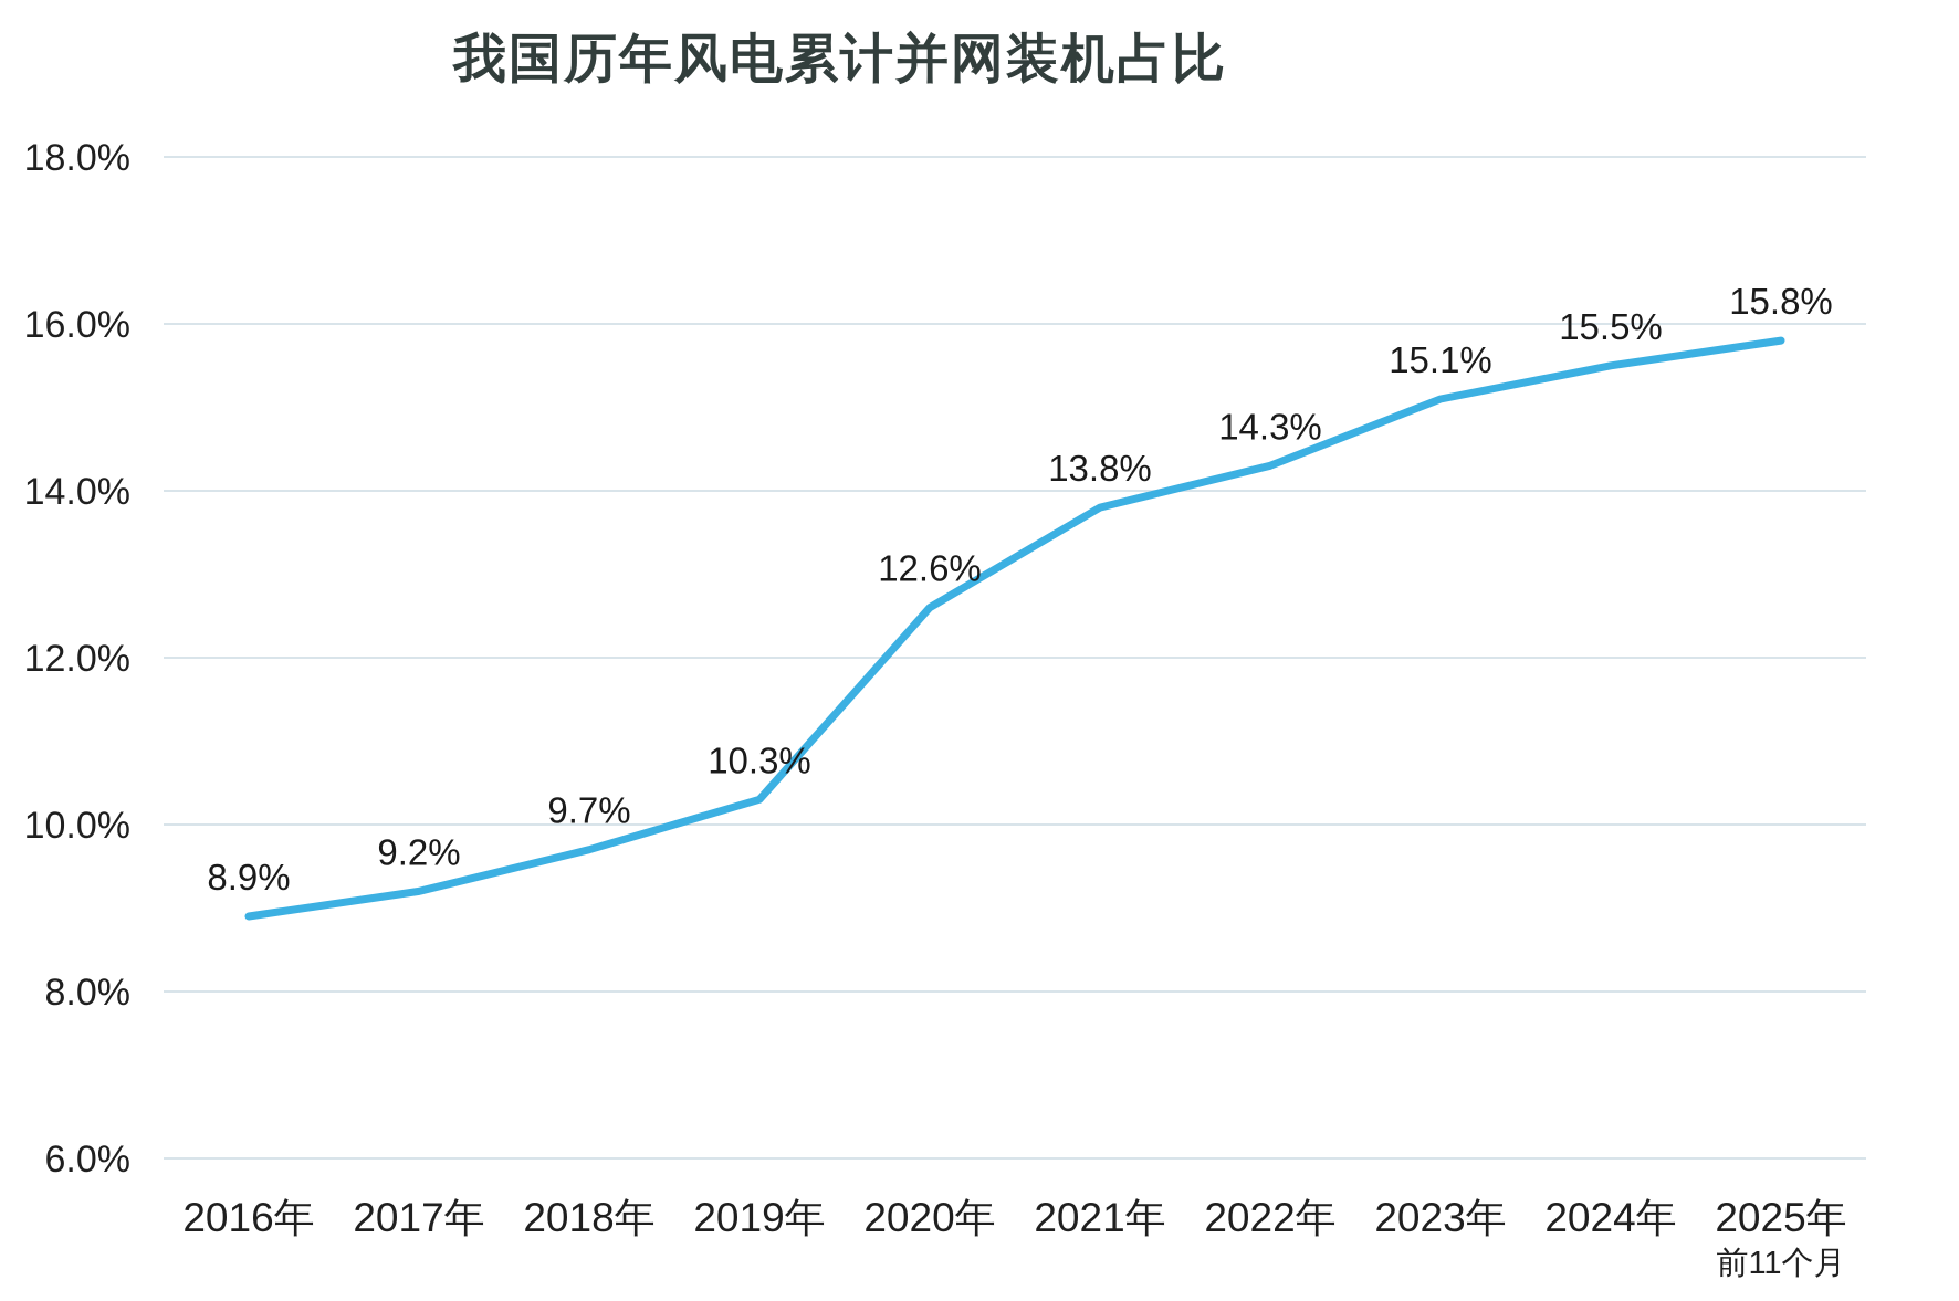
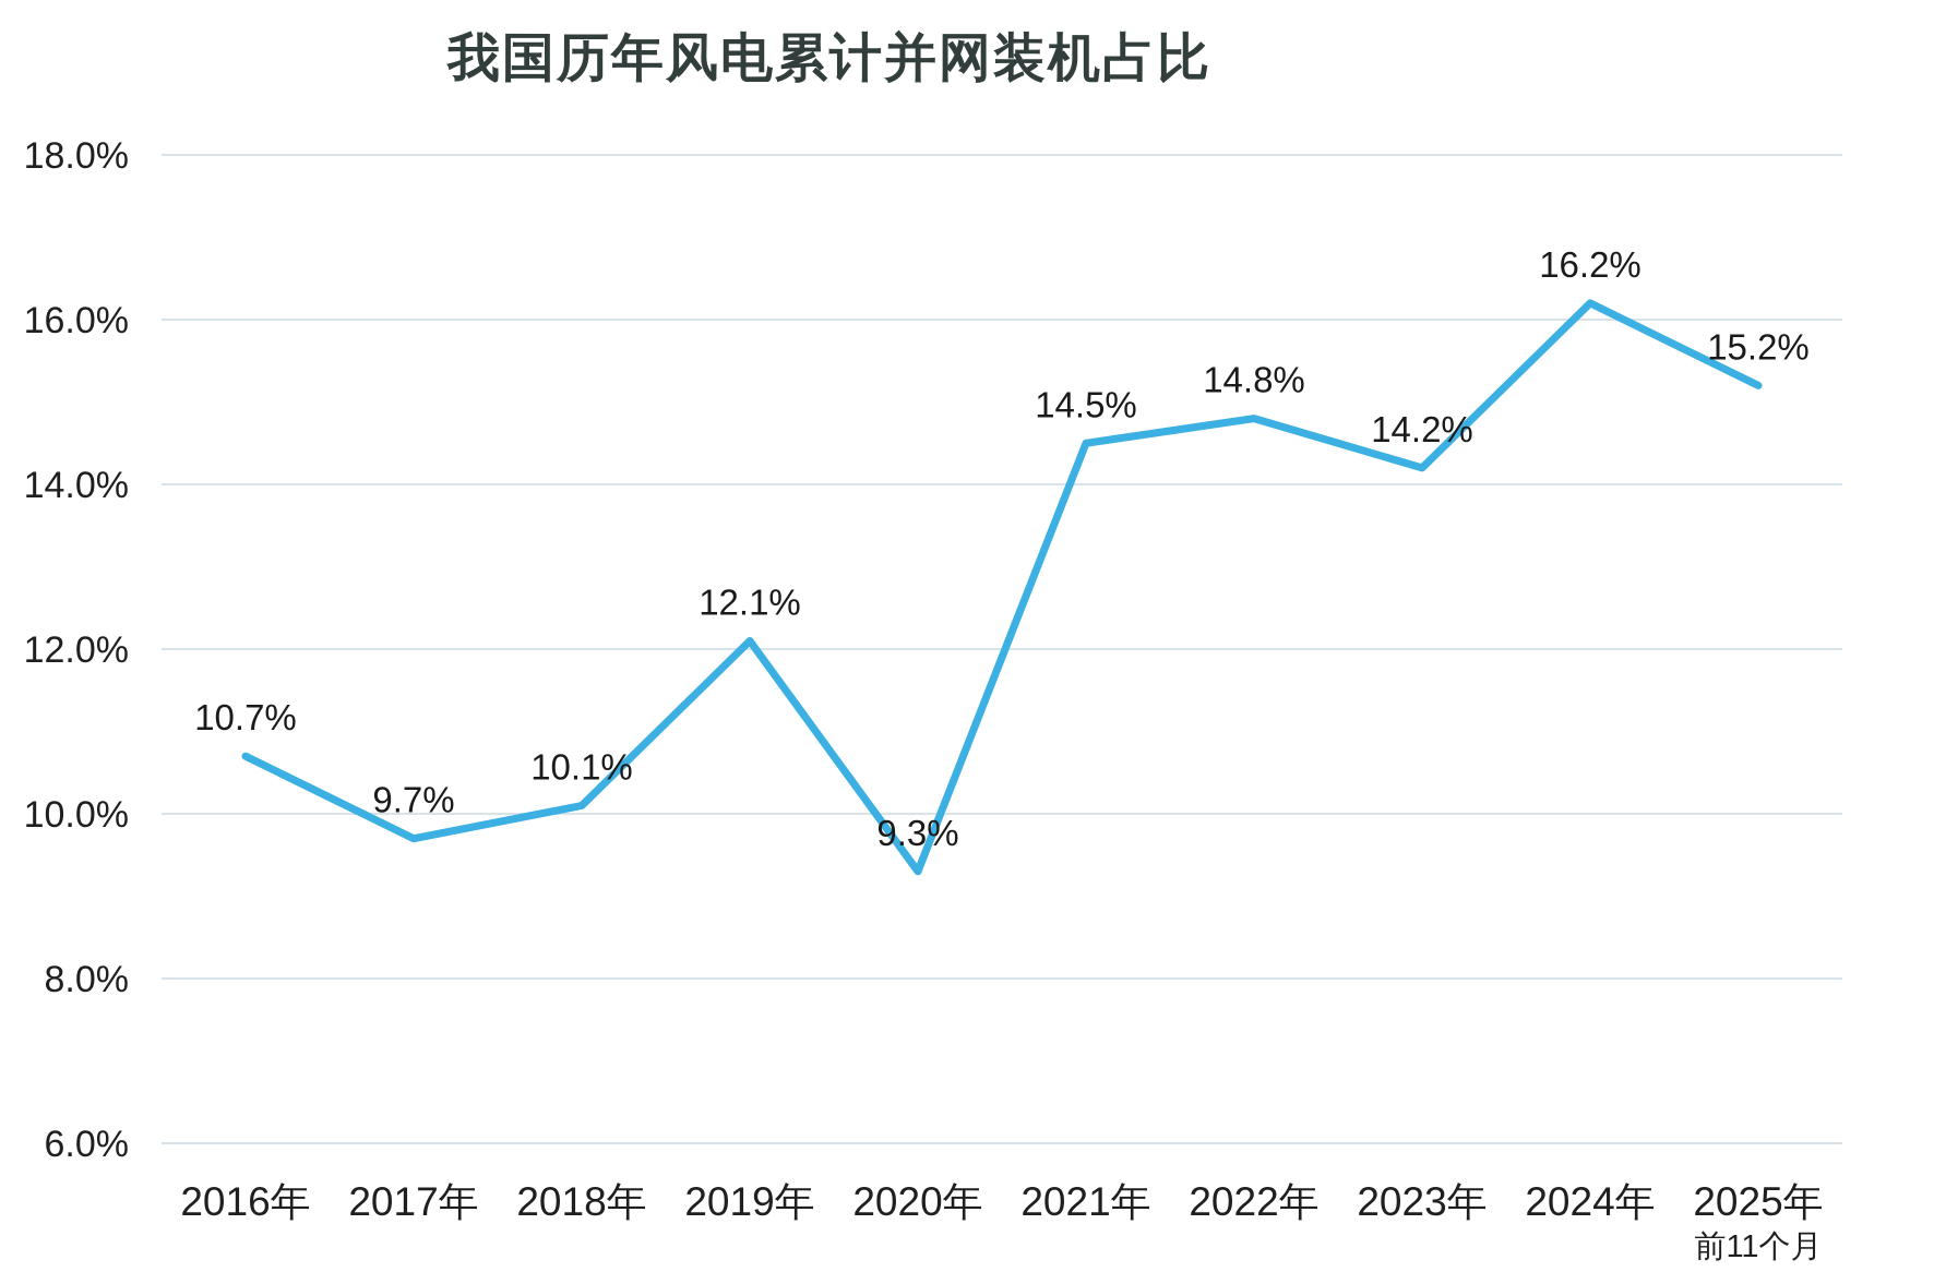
2016年: 8.9% -> 10.7%
2017年: 9.2% -> 9.7%
2018年: 9.7% -> 10.1%
2019年: 10.3% -> 12.1%
2020年: 12.6% -> 9.3%
2021年: 13.8% -> 14.5%
2022年: 14.3% -> 14.8%
2023年: 15.1% -> 14.2%
2024年: 15.5% -> 16.2%
2025年: 15.8% -> 15.2%
